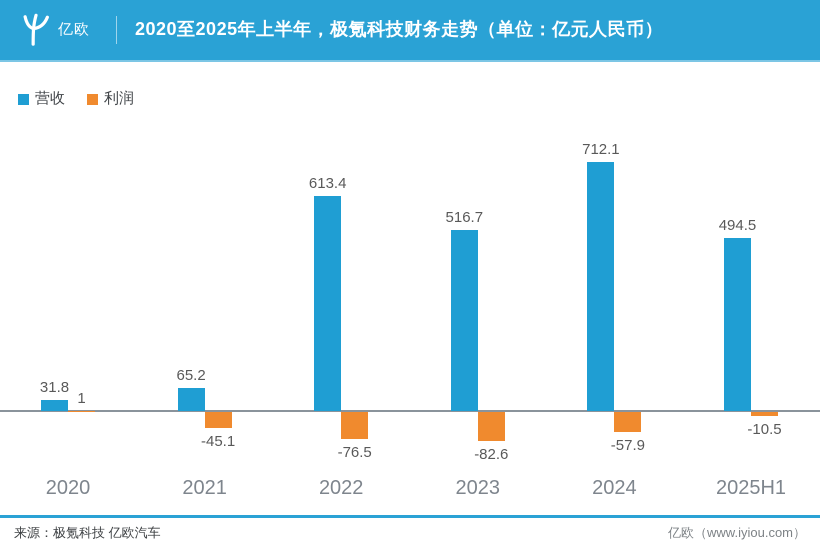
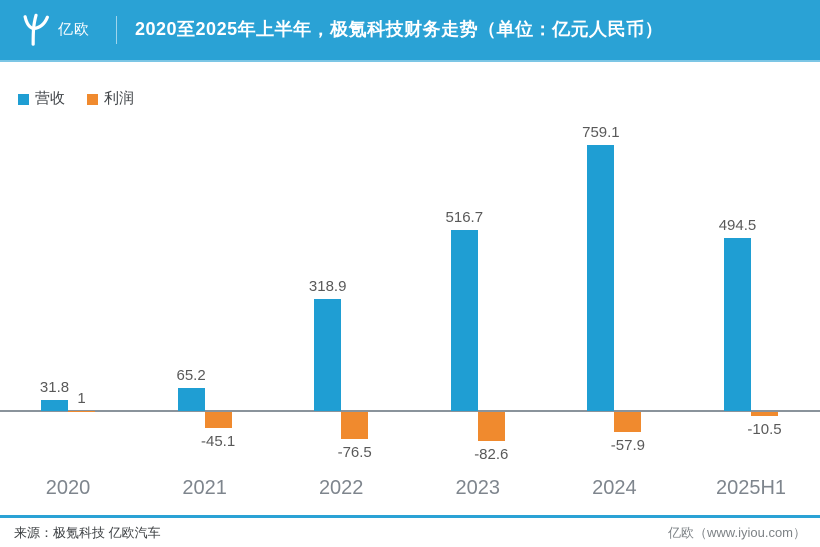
营收/2022: 613.4 -> 318.9
营收/2024: 712.1 -> 759.1
